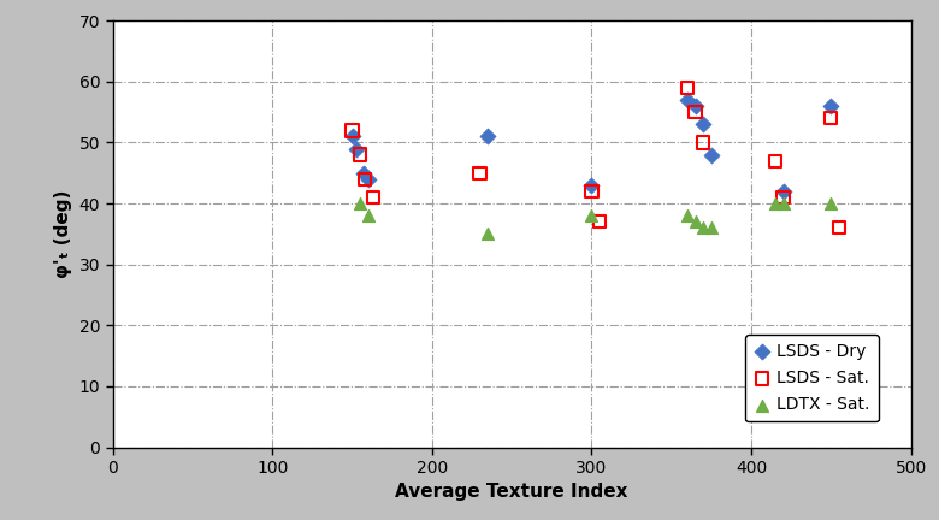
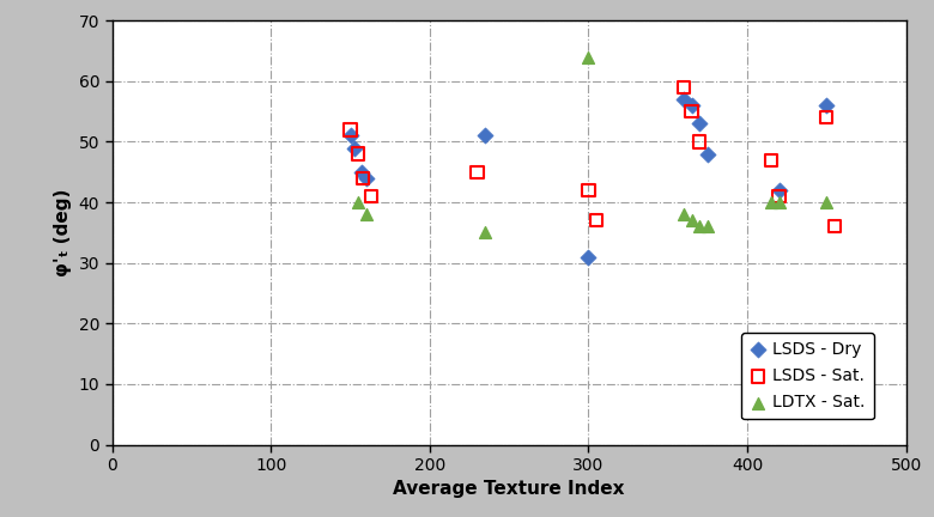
LSDS - Dry/300: 43 -> 31
LDTX - Sat./300: 38 -> 64
